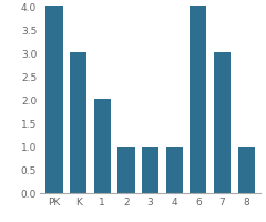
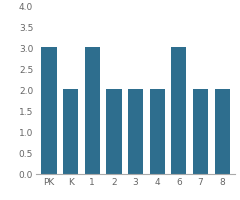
PK: 4 -> 3
K: 3 -> 2
1: 2 -> 3
2: 1 -> 2
3: 1 -> 2
4: 1 -> 2
6: 4 -> 3
7: 3 -> 2
8: 1 -> 2
